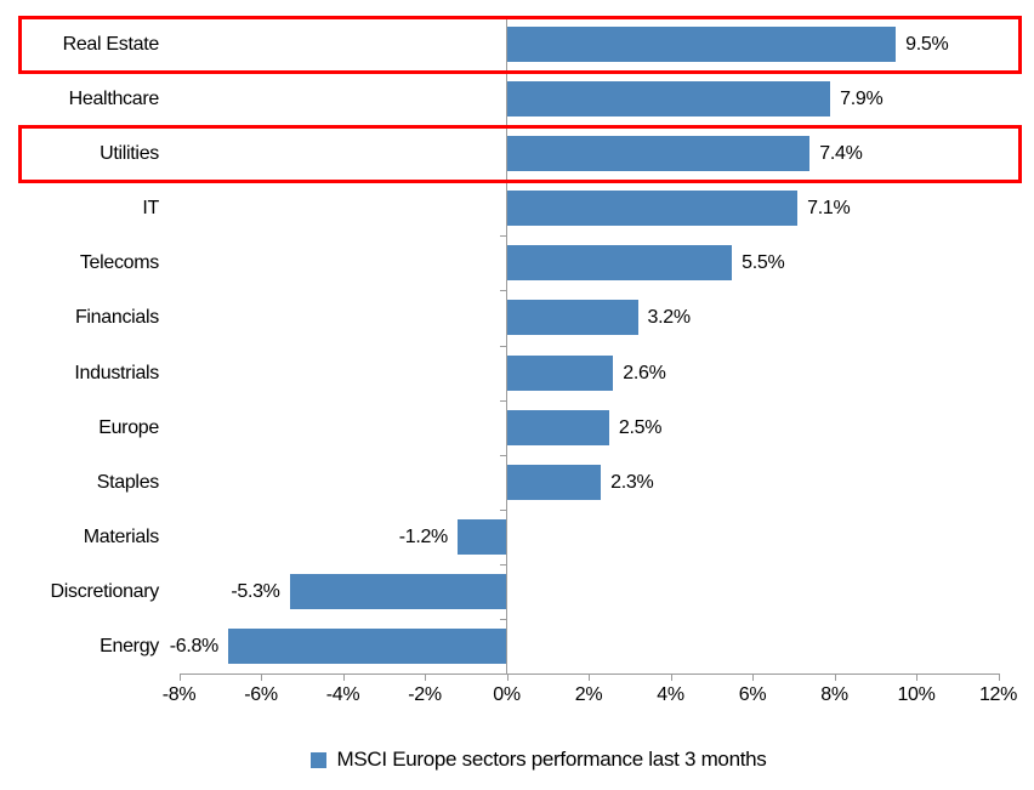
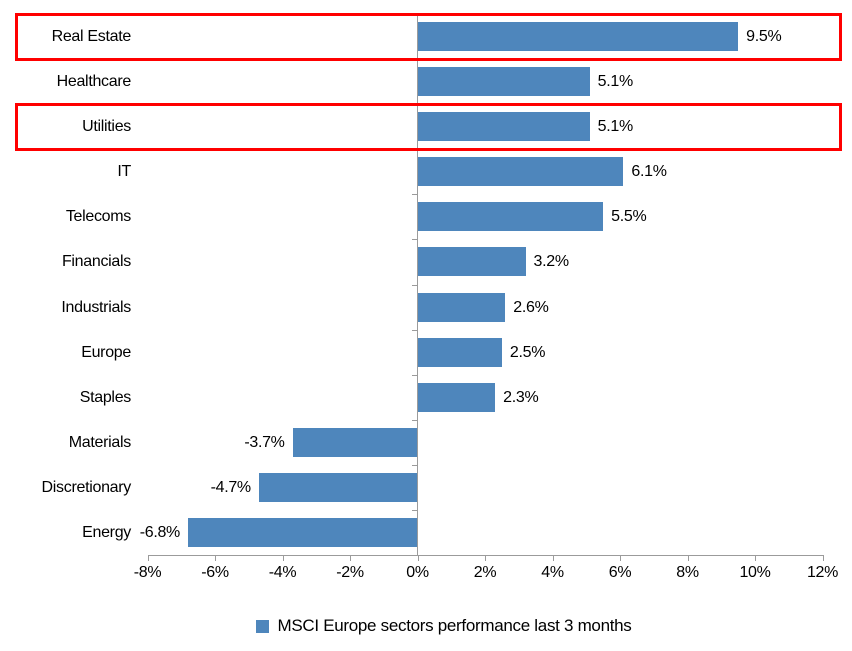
Healthcare: 7.9% -> 5.1%
Utilities: 7.4% -> 5.1%
IT: 7.1% -> 6.1%
Materials: -1.2% -> -3.7%
Discretionary: -5.3% -> -4.7%
